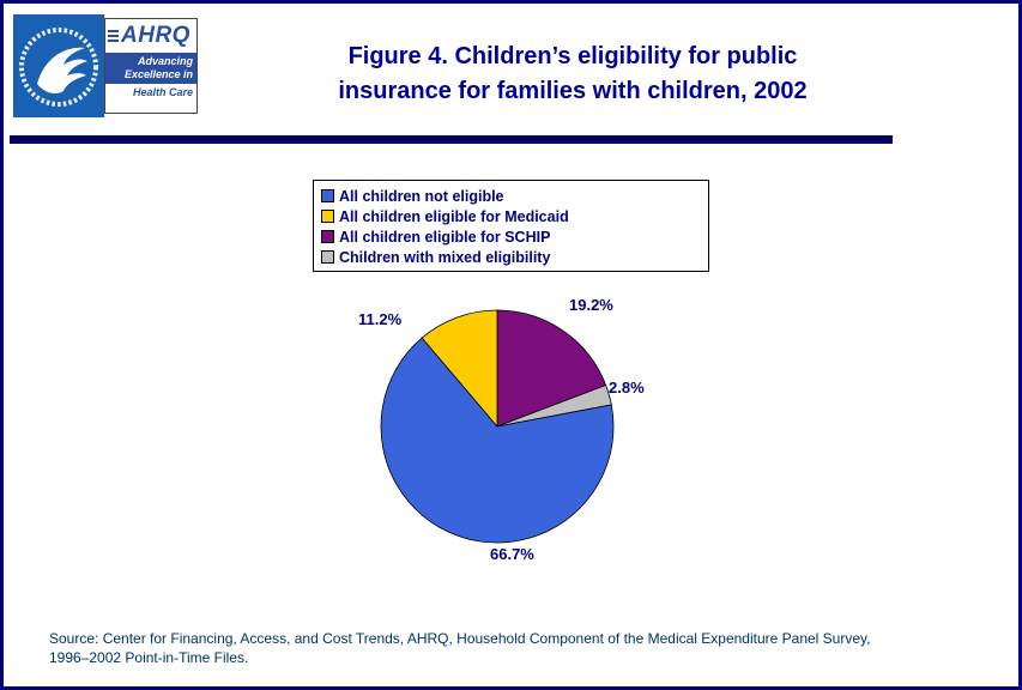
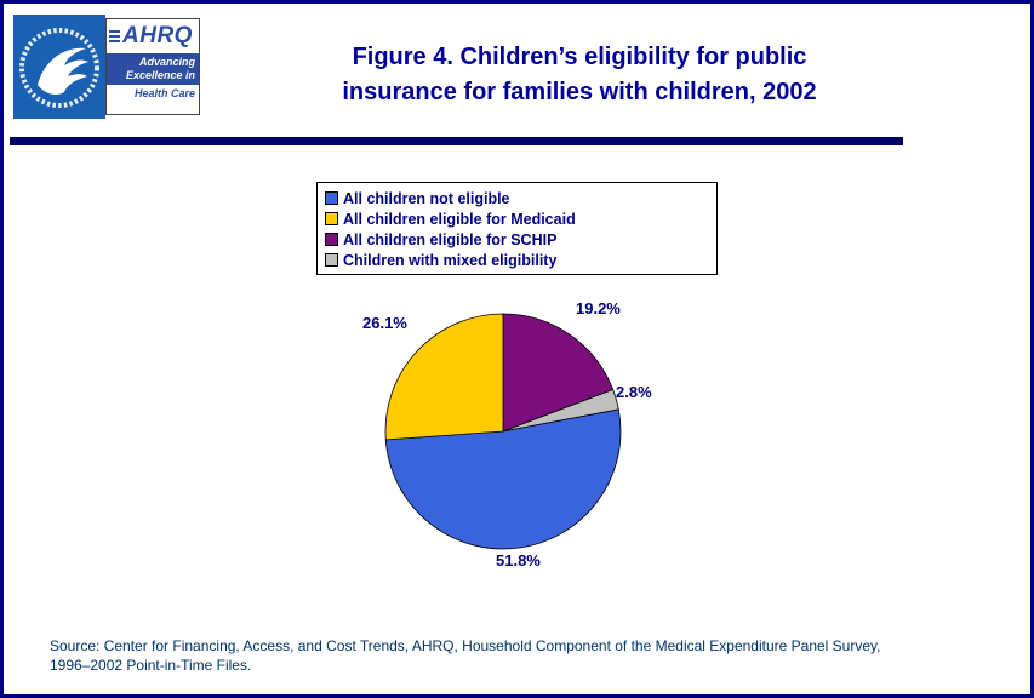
All children not eligible: 66.7% -> 51.8%
All children eligible for Medicaid: 11.2% -> 26.1%
